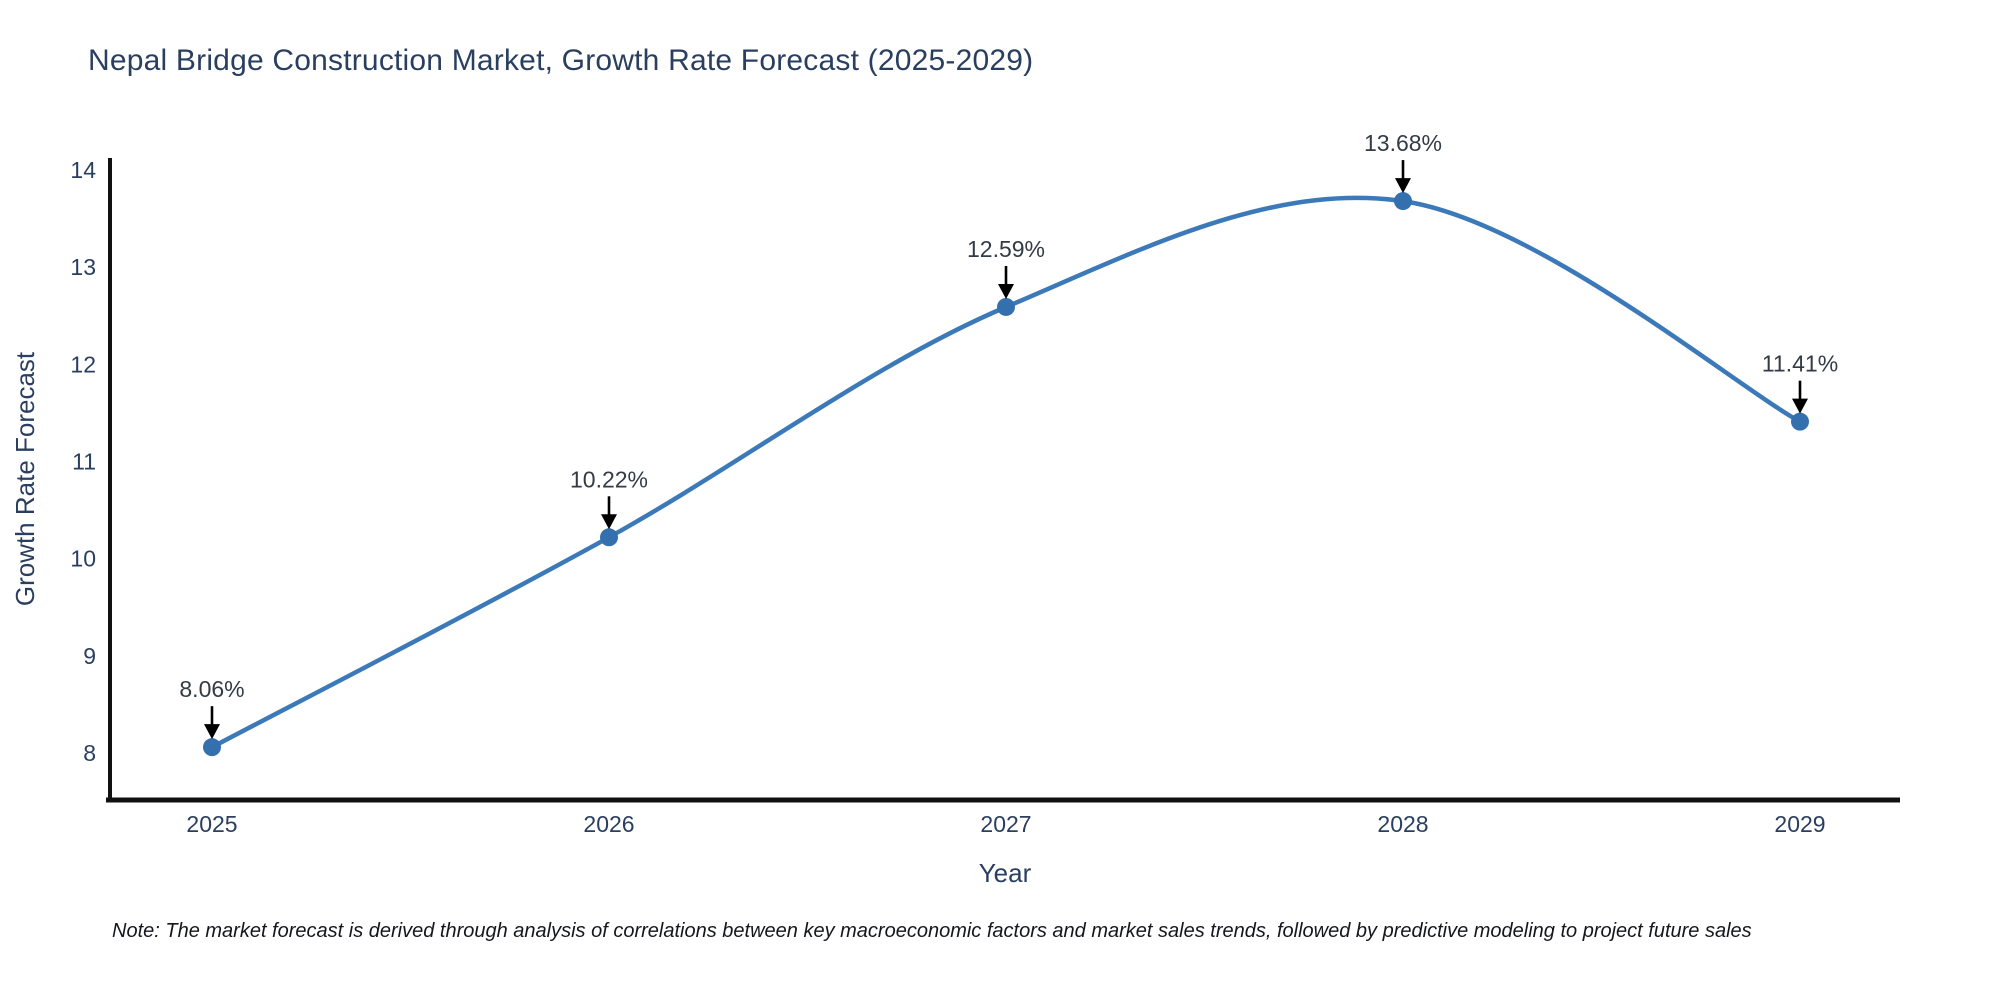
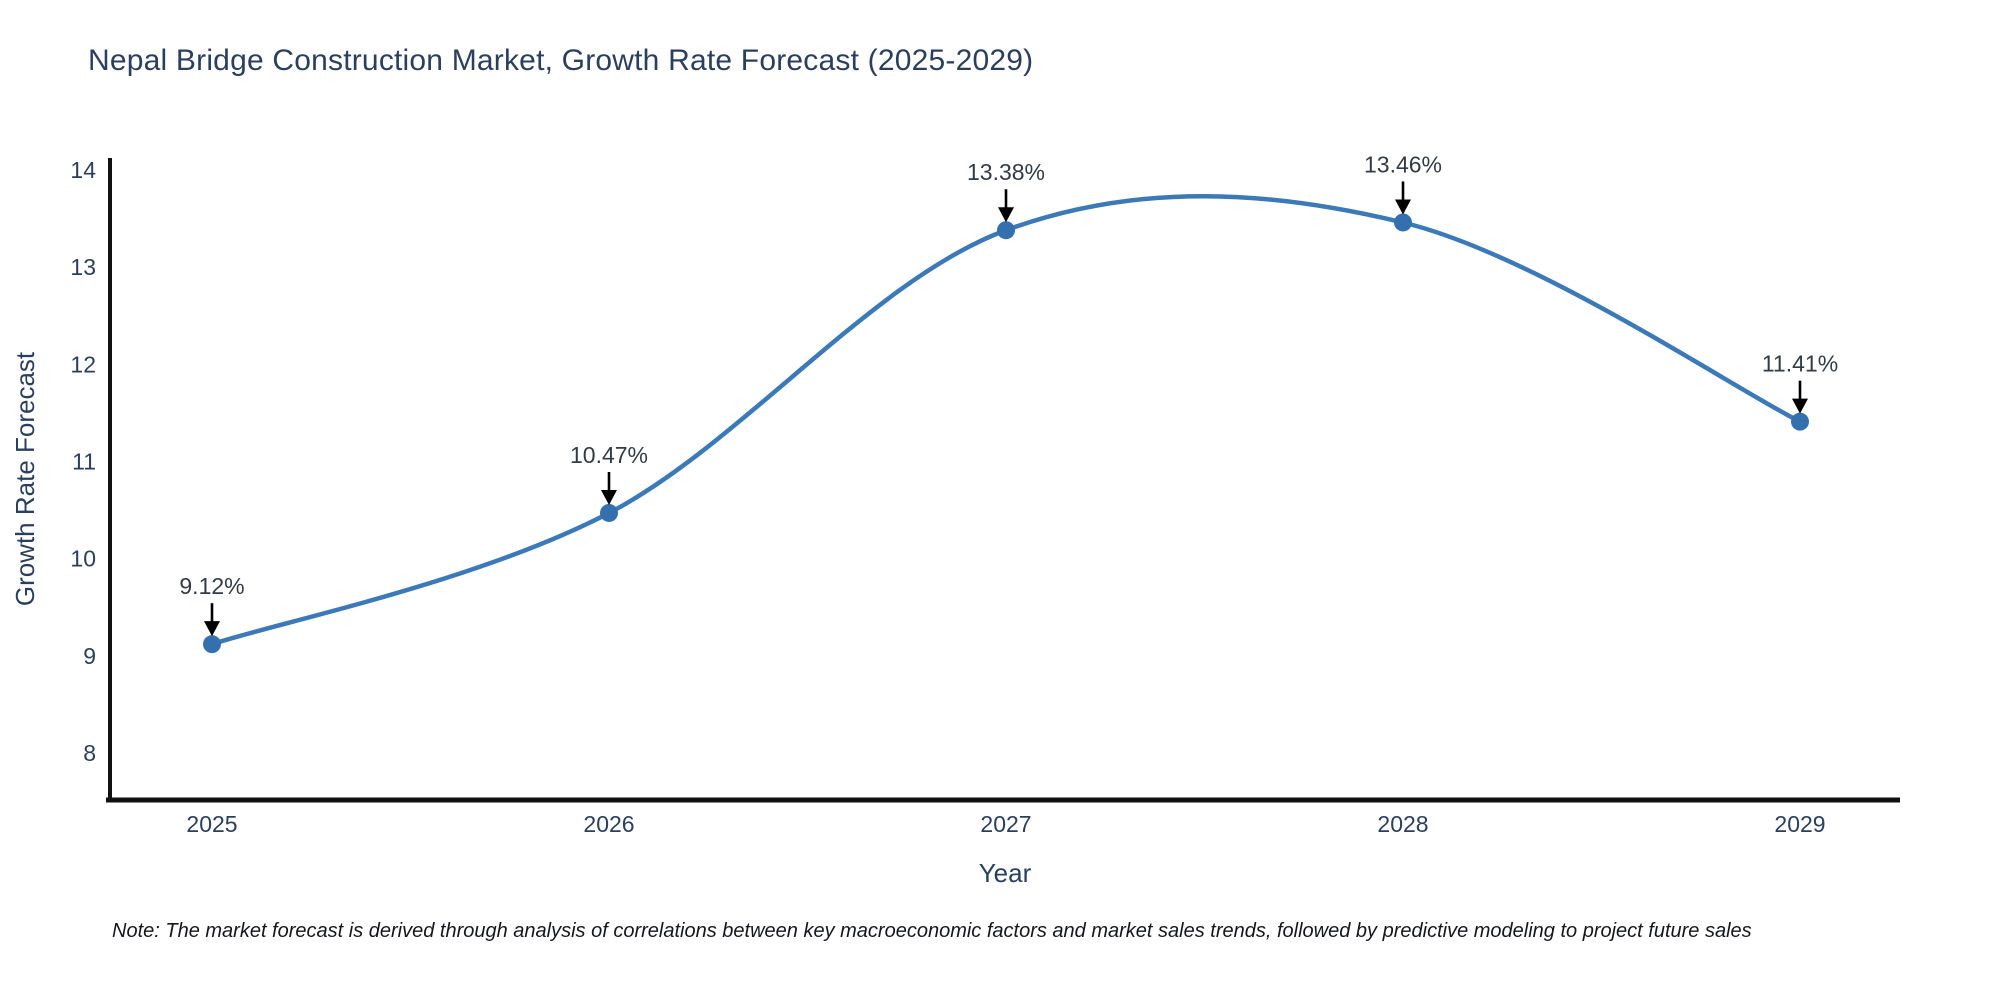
2025: 8.06% -> 9.12%
2026: 10.22% -> 10.47%
2027: 12.59% -> 13.38%
2028: 13.68% -> 13.46%
